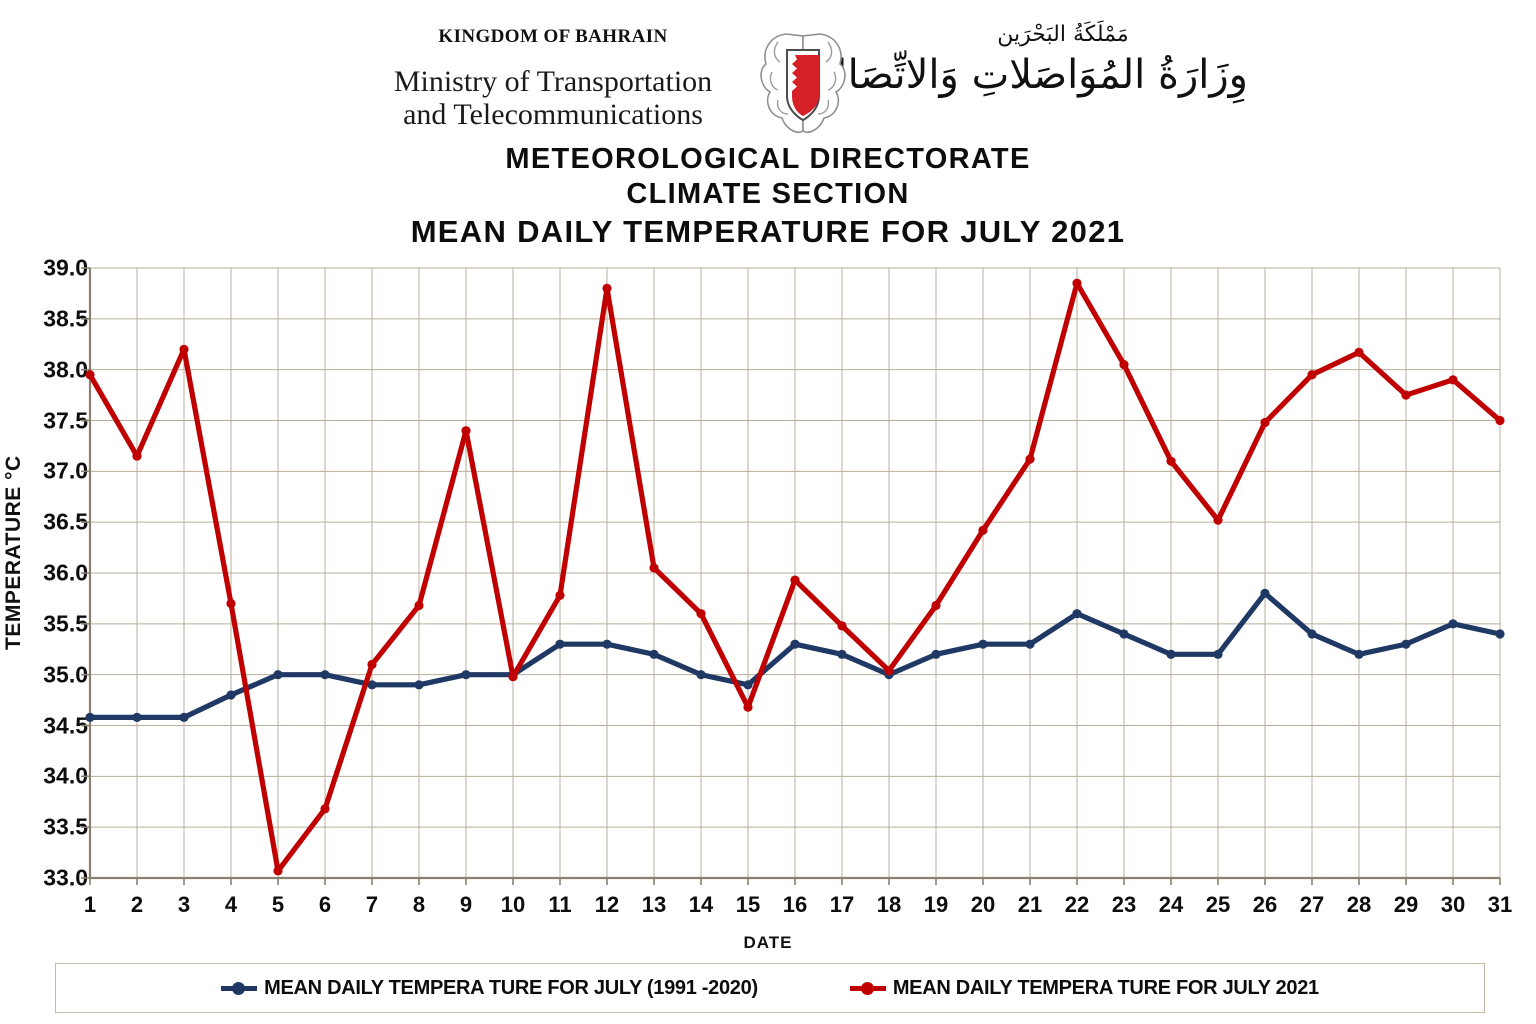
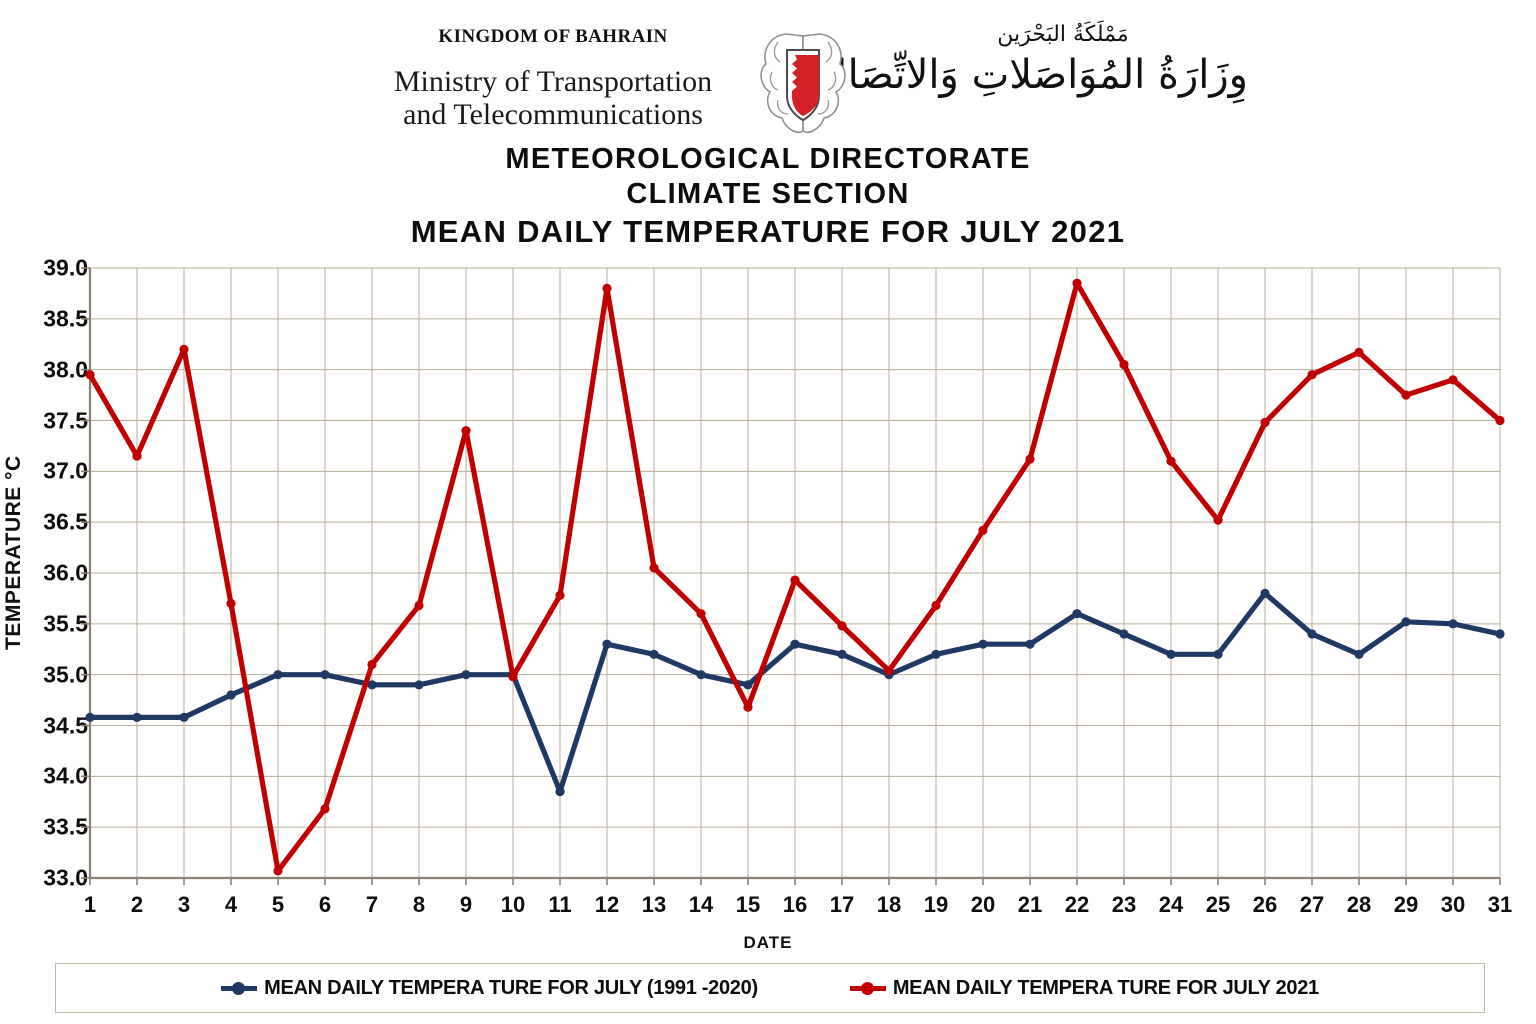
MEAN DAILY TEMPERA TURE FOR JULY (1991 -2020)/11: 35.30 -> 33.85
MEAN DAILY TEMPERA TURE FOR JULY (1991 -2020)/29: 35.30 -> 35.52
